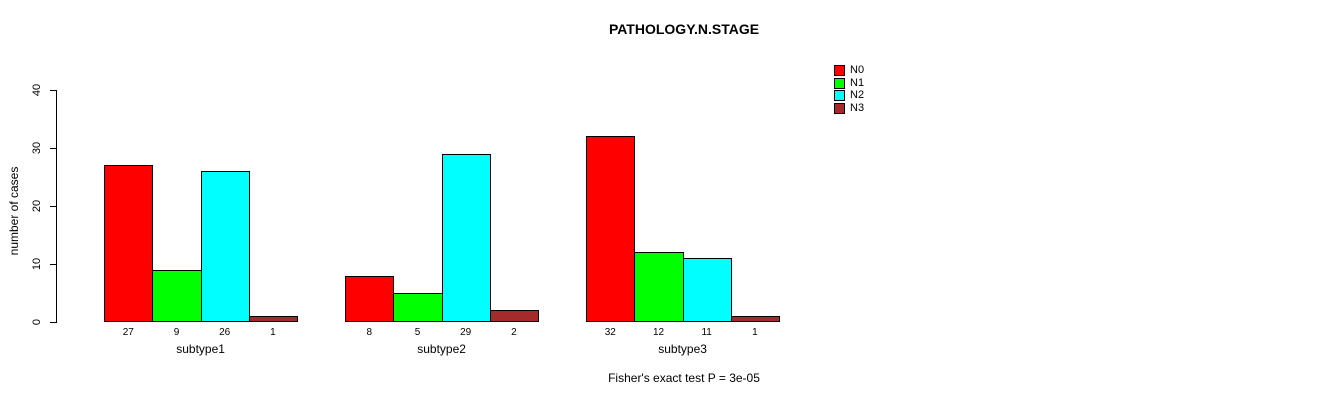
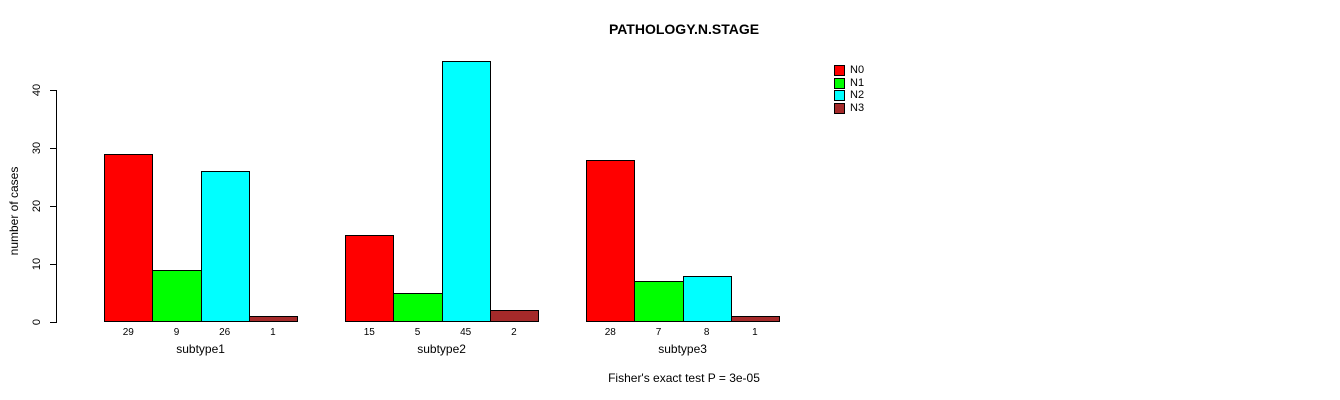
N0/subtype1: 27 -> 29
N0/subtype2: 8 -> 15
N2/subtype2: 29 -> 45
N0/subtype3: 32 -> 28
N1/subtype3: 12 -> 7
N2/subtype3: 11 -> 8
